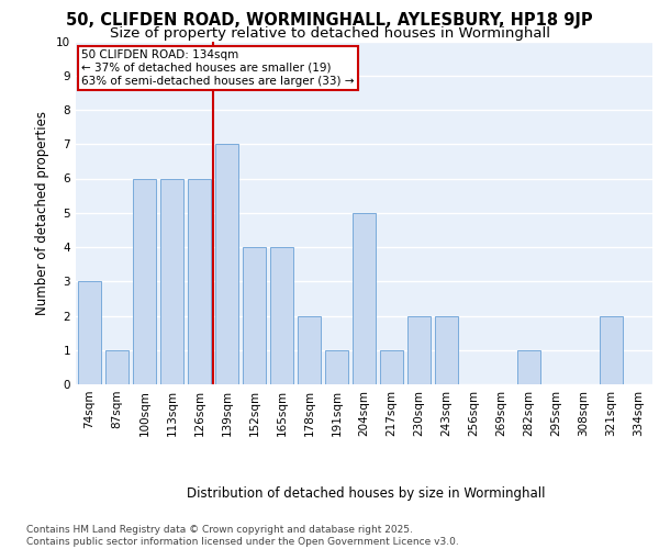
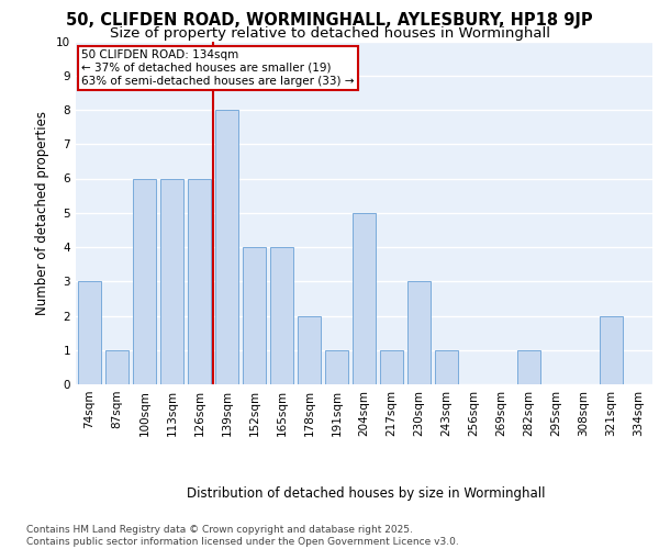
139sqm: 7 -> 8
230sqm: 2 -> 3
243sqm: 2 -> 1
